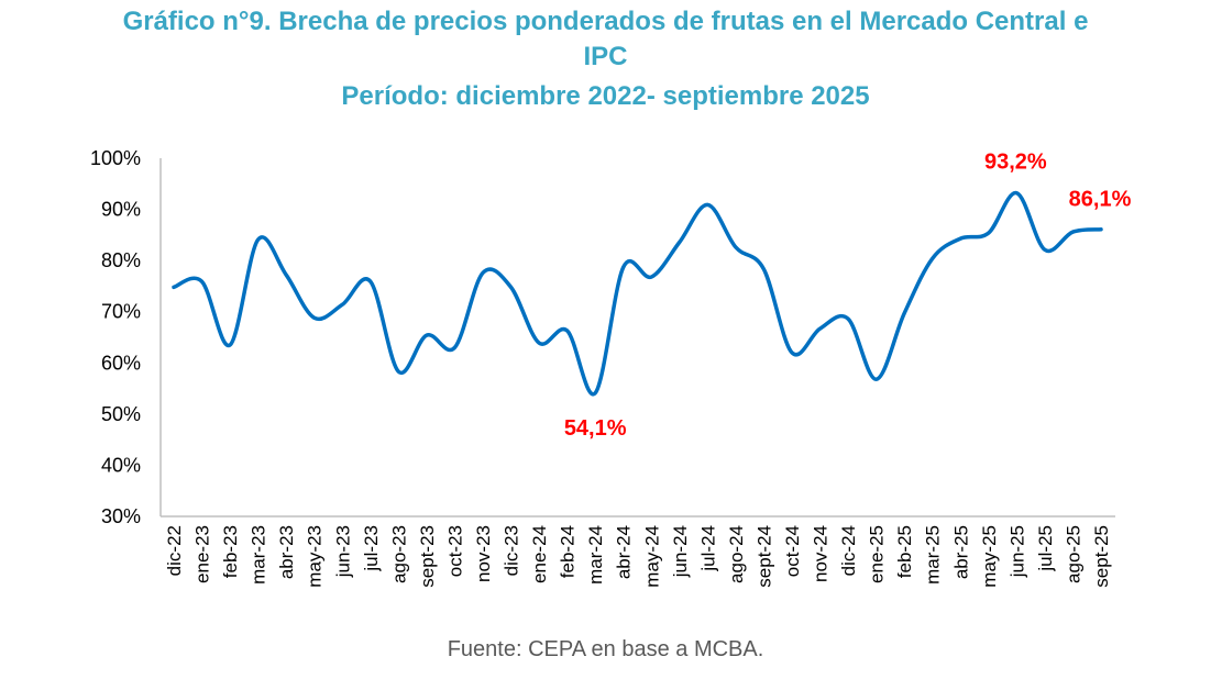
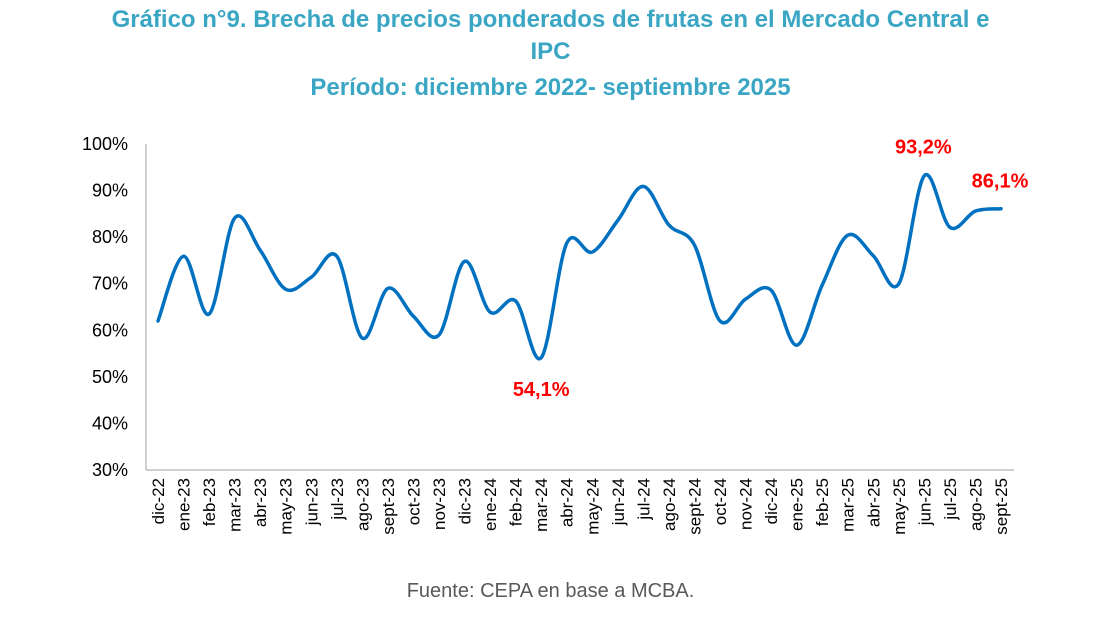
dic-22: 75% -> 62%
sept-23: 65% -> 69%
nov-23: 78% -> 59%
abr-25: 84% -> 76%
may-25: 85% -> 70%
